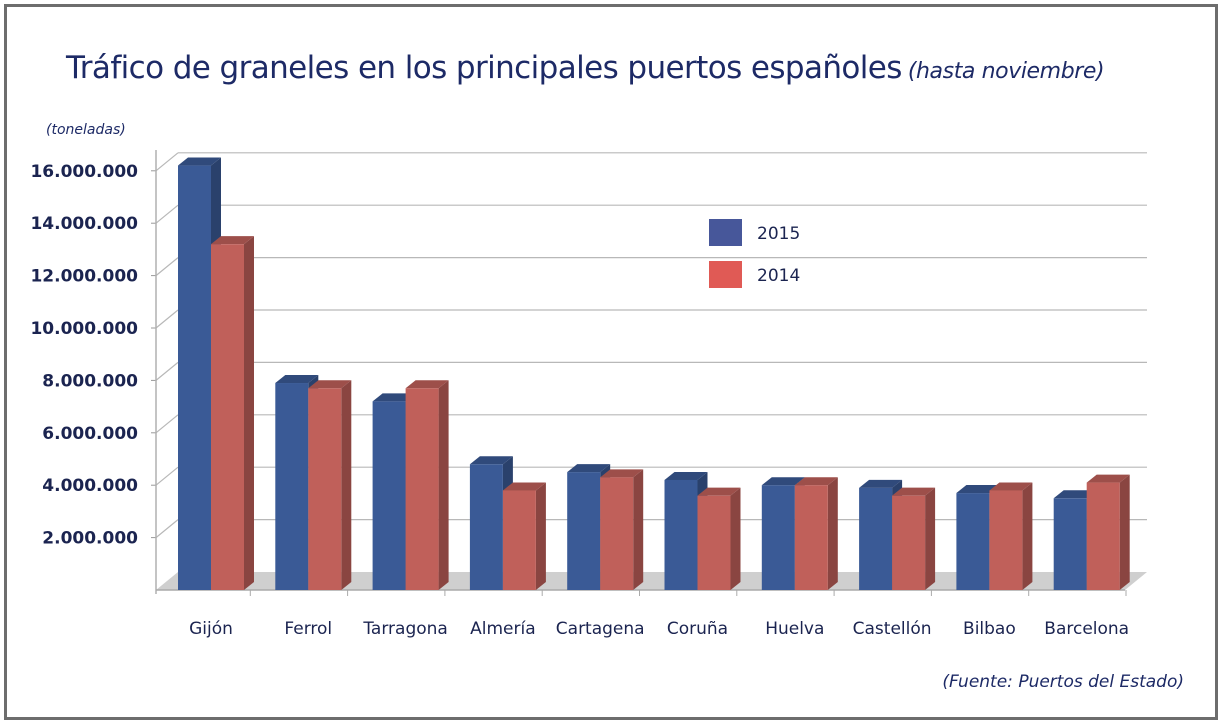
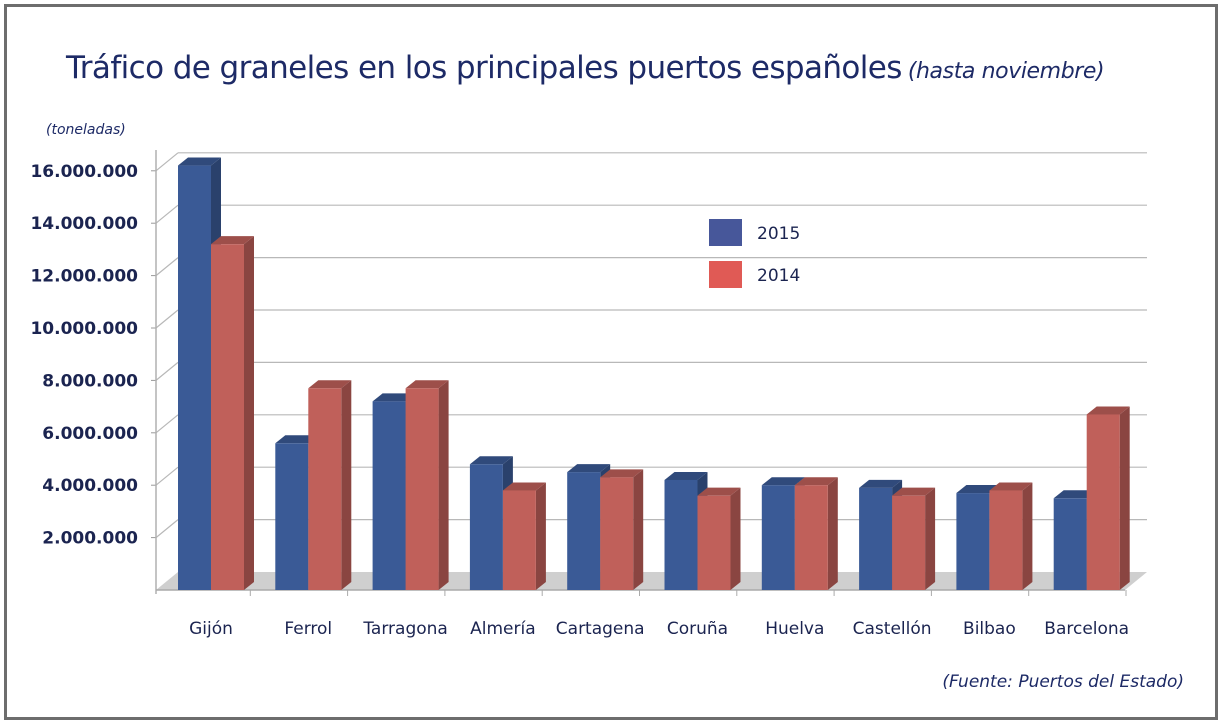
2015/Ferrol: 7900000 -> 5600000
2014/Barcelona: 4100000 -> 6700000
